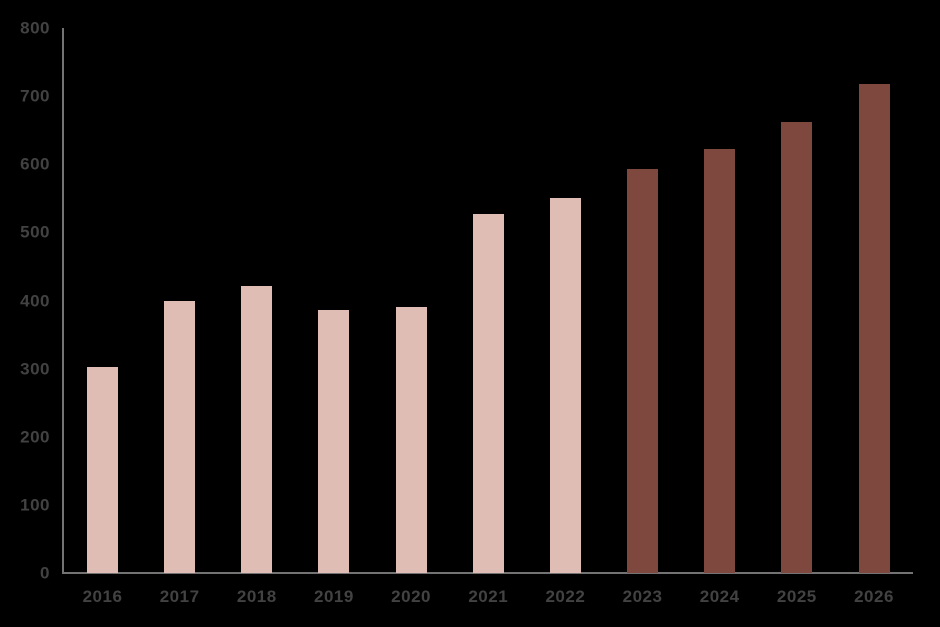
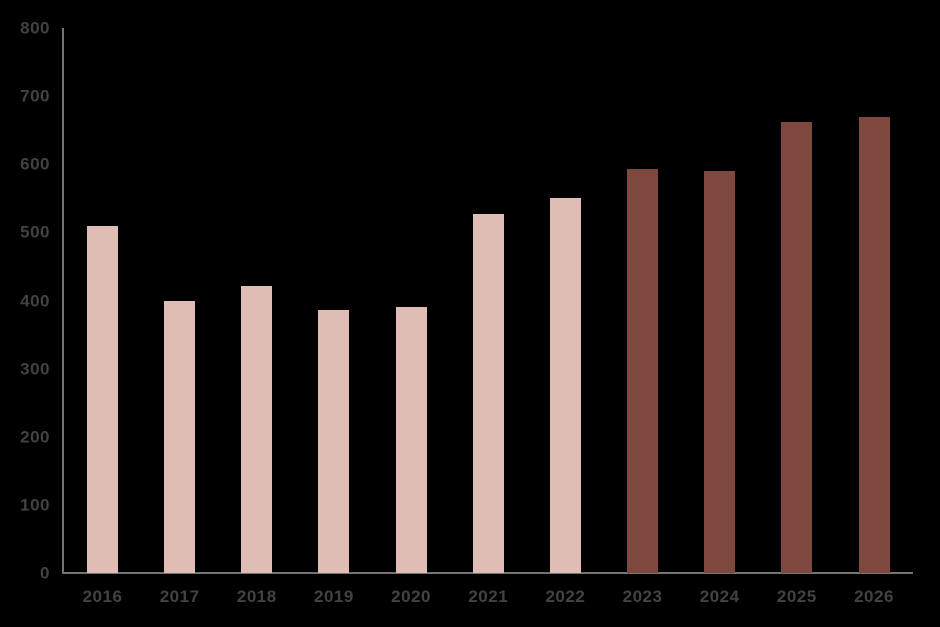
2016: 300 -> 510
2024: 620 -> 590
2026: 720 -> 670
